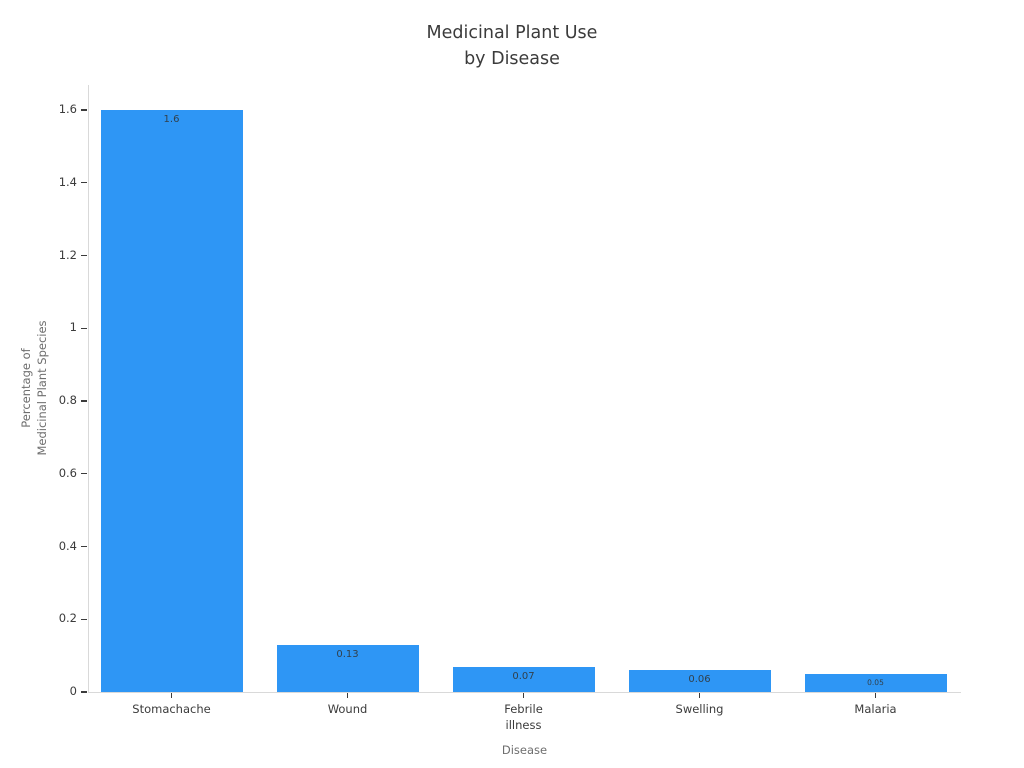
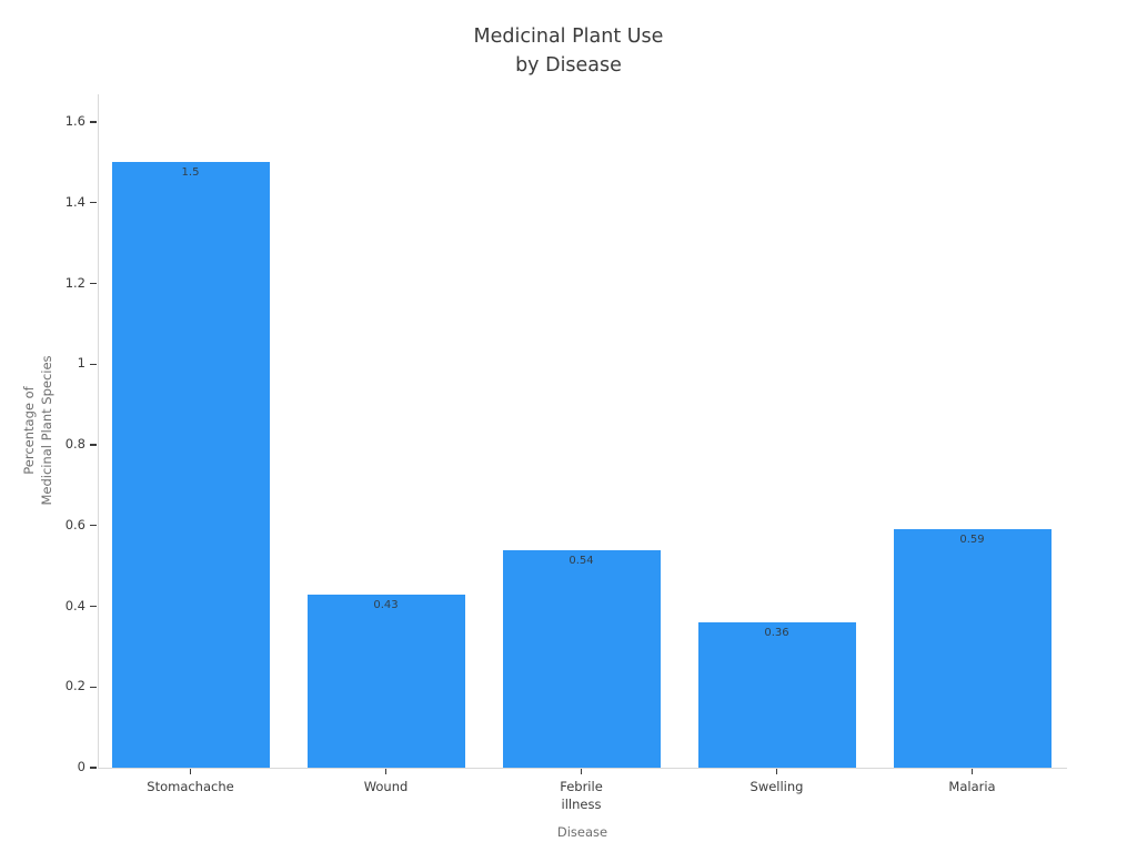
Stomachache: 1.6 -> 1.5
Wound: 0.13 -> 0.43
Febrile illness: 0.07 -> 0.54
Swelling: 0.06 -> 0.36
Malaria: 0.05 -> 0.59
